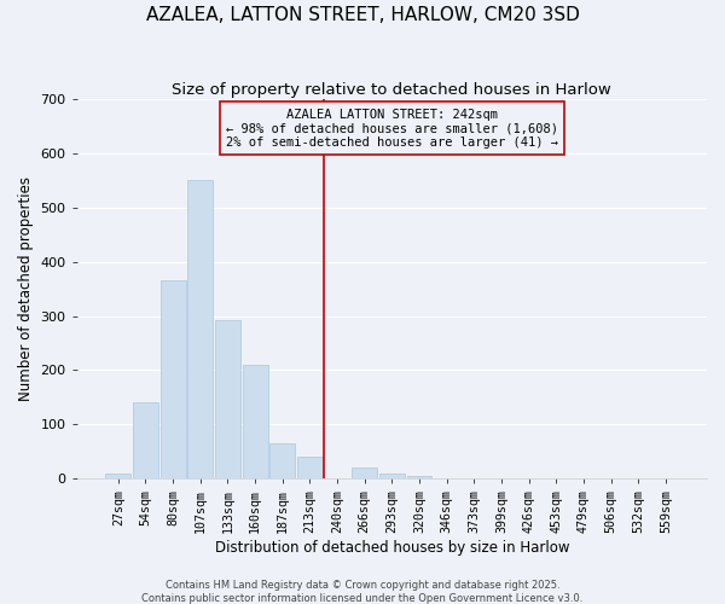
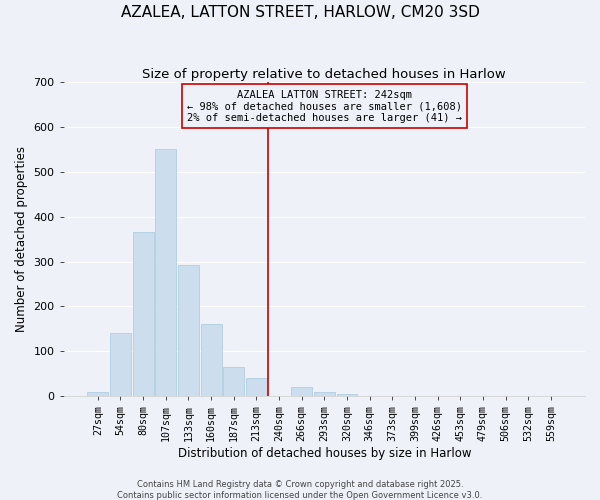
160sqm: 210 -> 160
